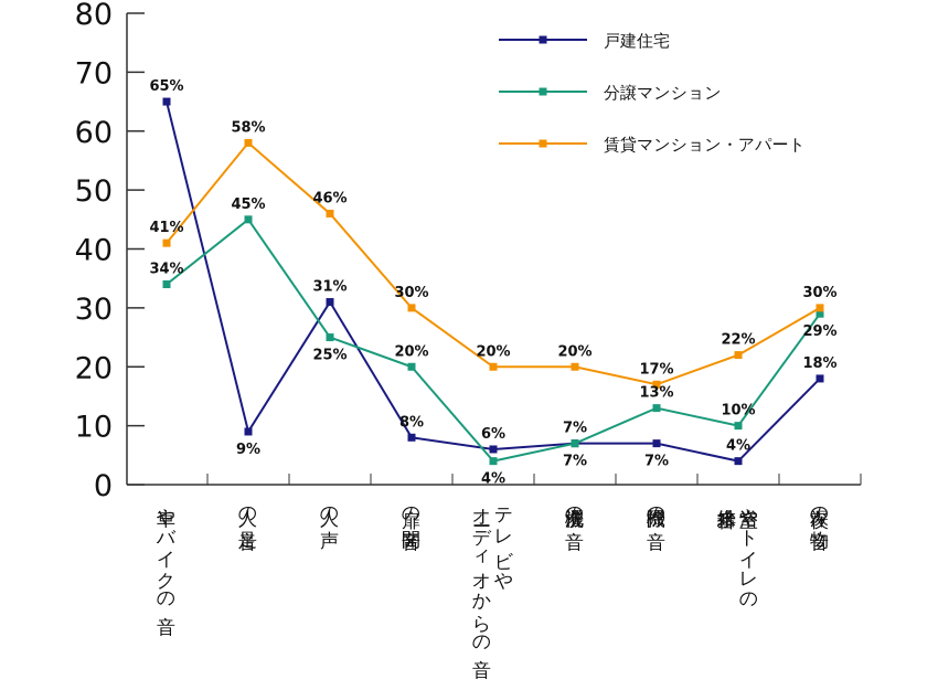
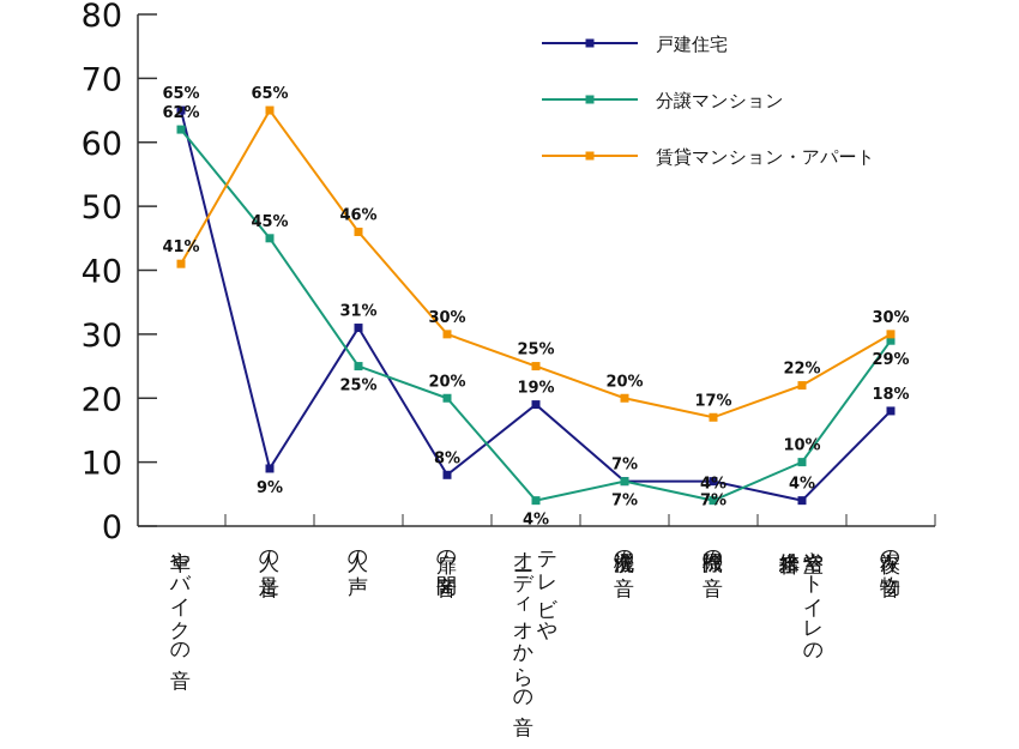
分譲マンション/車やバイクの音: 34% -> 62%
賃貸マンション・アパート/人の足音: 58% -> 65%
戸建住宅/テレビや オーディオからの音: 6% -> 19%
賃貸マンション・アパート/テレビや オーディオからの音: 20% -> 25%
分譲マンション/掃除機の音: 13% -> 4%
